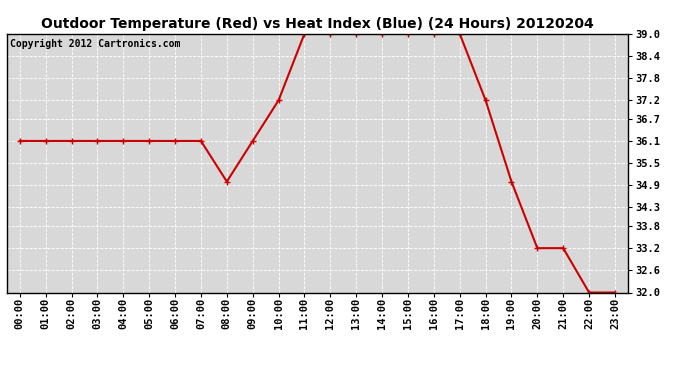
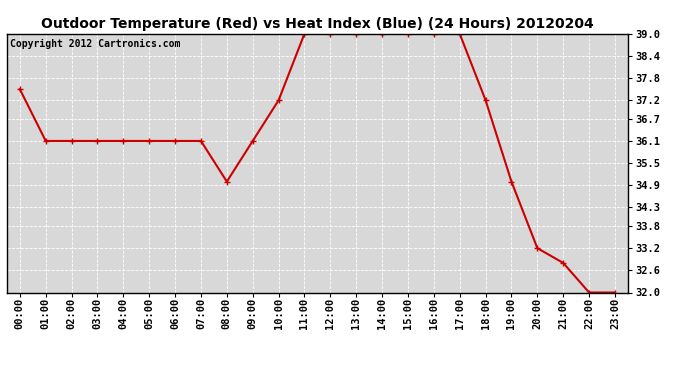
00:00: 36.1 -> 37.5
21:00: 33.2 -> 32.8
